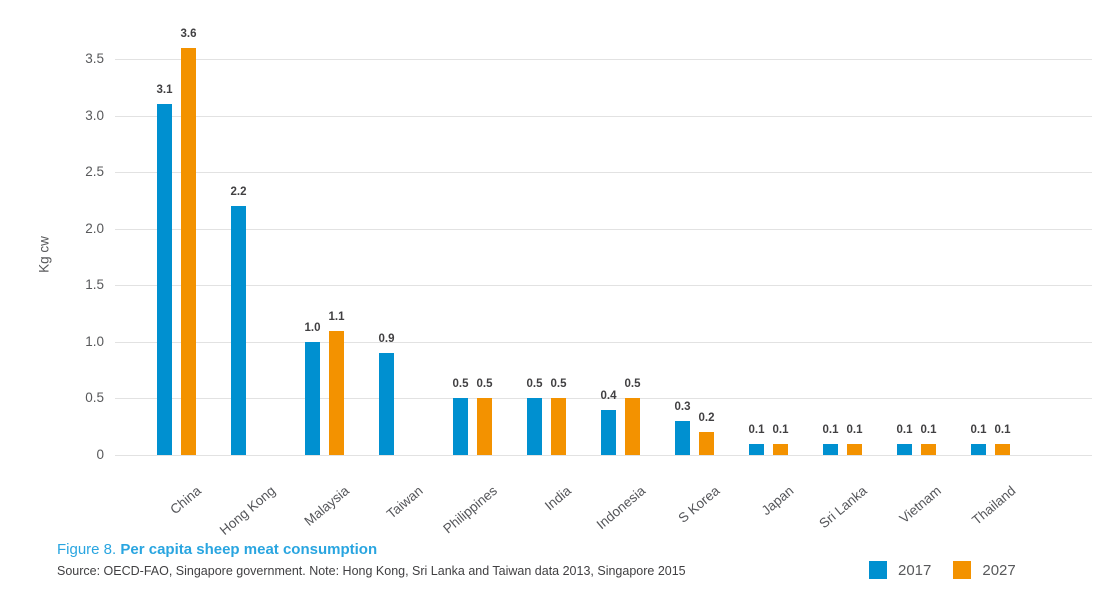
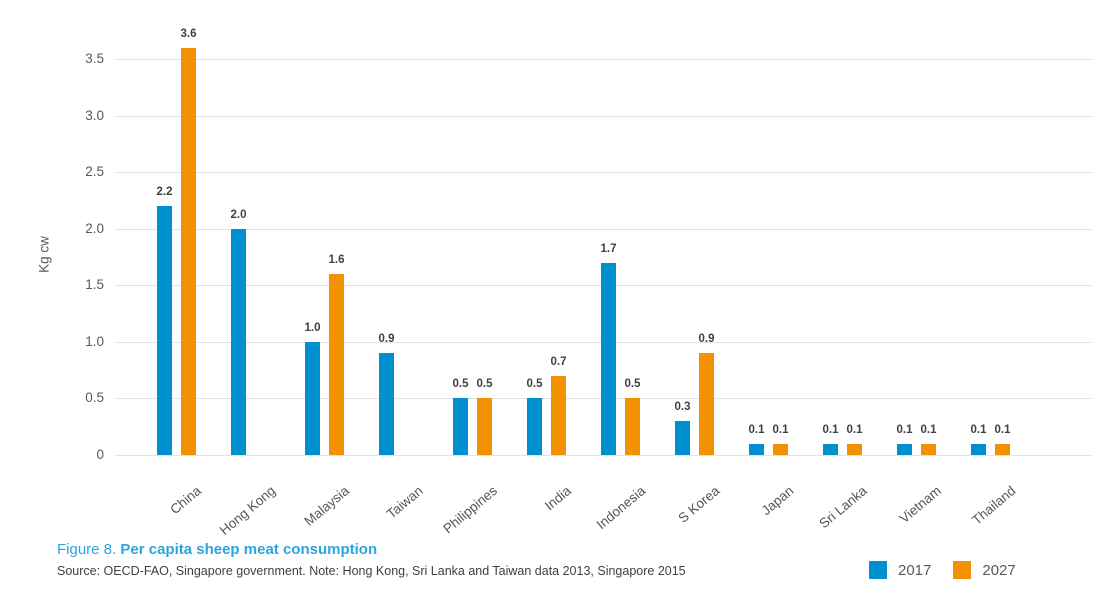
2017/China: 3.1 -> 2.2
2017/Hong Kong: 2.2 -> 2.0
2027/Malaysia: 1.1 -> 1.6
2027/India: 0.5 -> 0.7
2017/Indonesia: 0.4 -> 1.7
2027/S Korea: 0.2 -> 0.9
